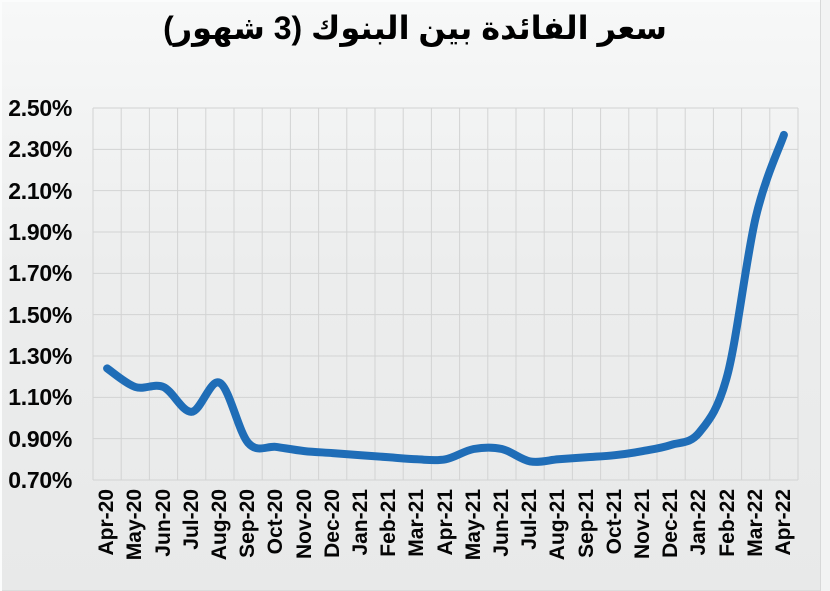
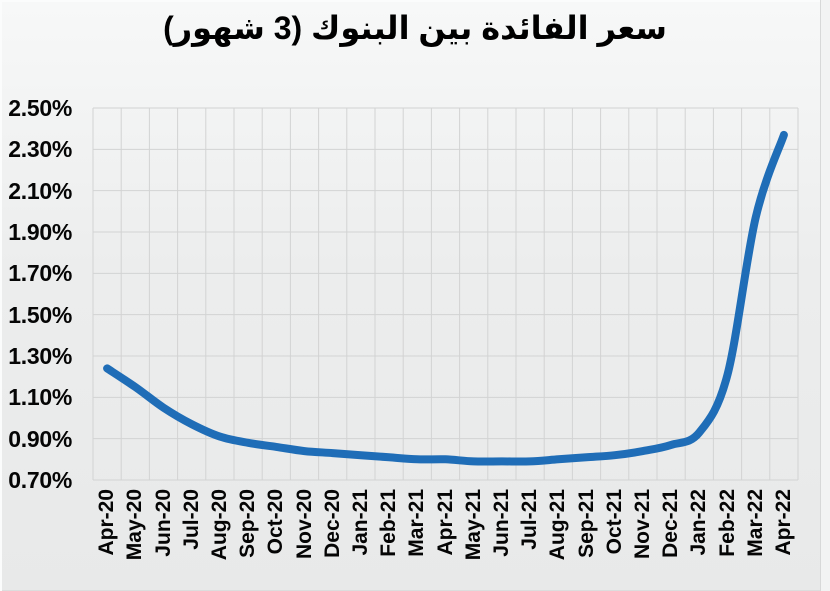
Jun-20: 1.15% -> 1.05%
Jul-20: 1.03% -> 0.97%
Aug-20: 1.17% -> 0.91%
May-21: 0.85% -> 0.79%
Jun-21: 0.85% -> 0.79%
